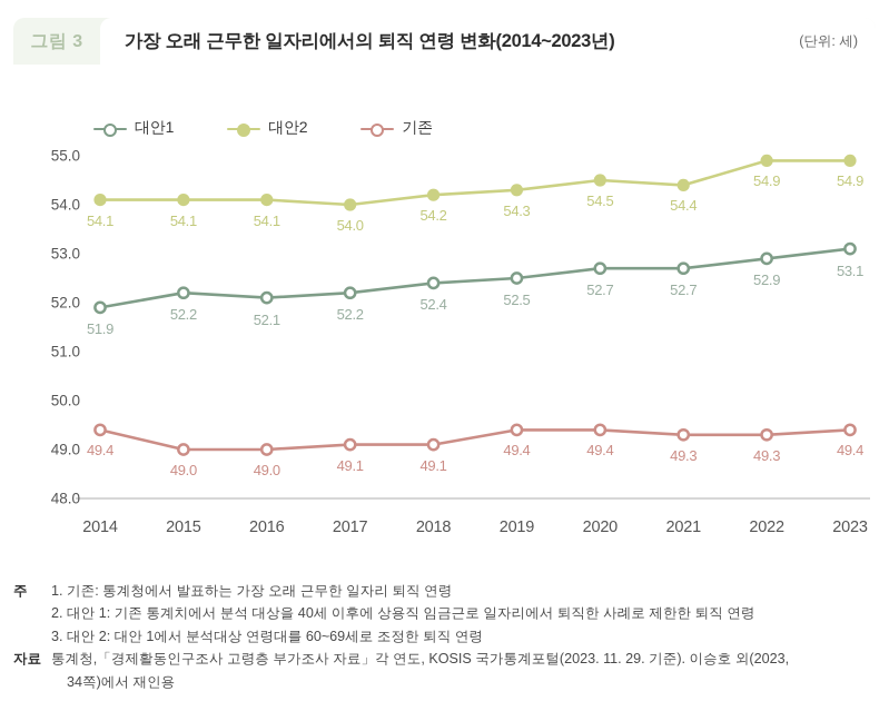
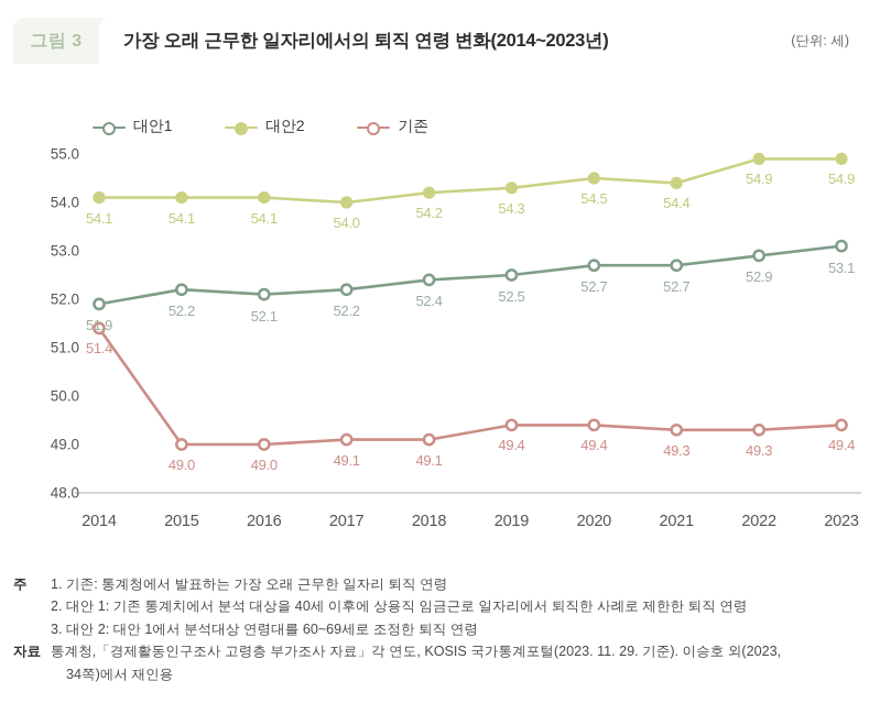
기존/2014: 49.4 -> 51.4
